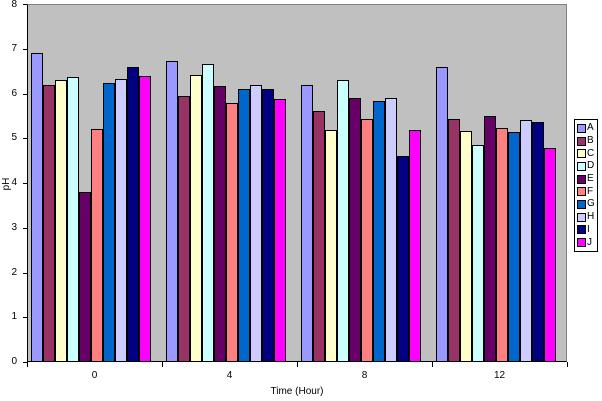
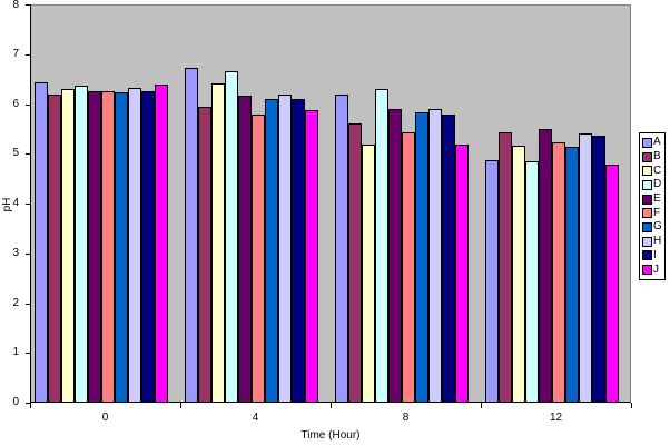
A/0: 6.9 -> 6.4
E/0: 3.8 -> 6.3
F/0: 5.2 -> 6.3
I/0: 6.6 -> 6.3
I/8: 4.6 -> 5.8
A/12: 6.6 -> 4.9
